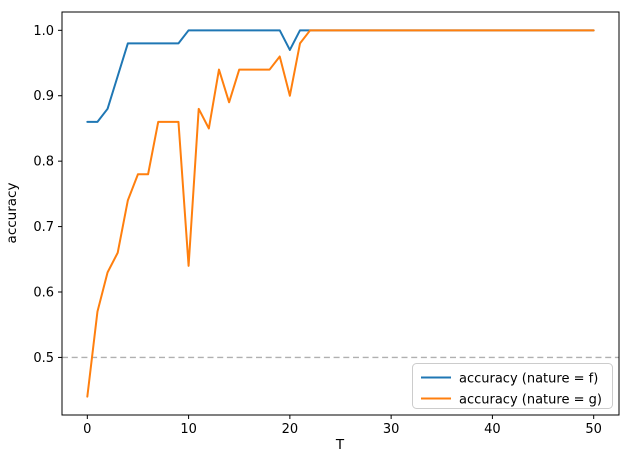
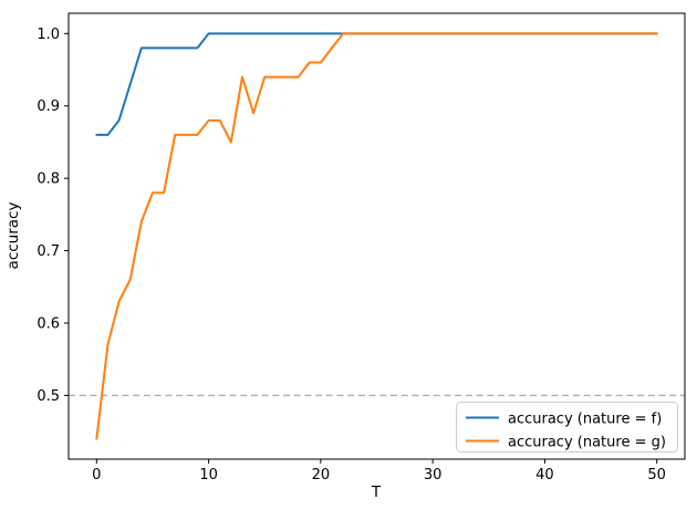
accuracy (nature = g)/10: 0.64 -> 0.88
accuracy (nature = f)/20: 0.97 -> 1.00
accuracy (nature = g)/20: 0.90 -> 0.96
